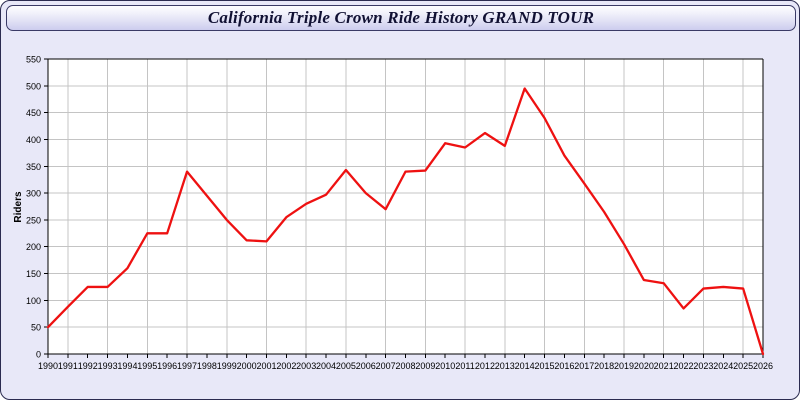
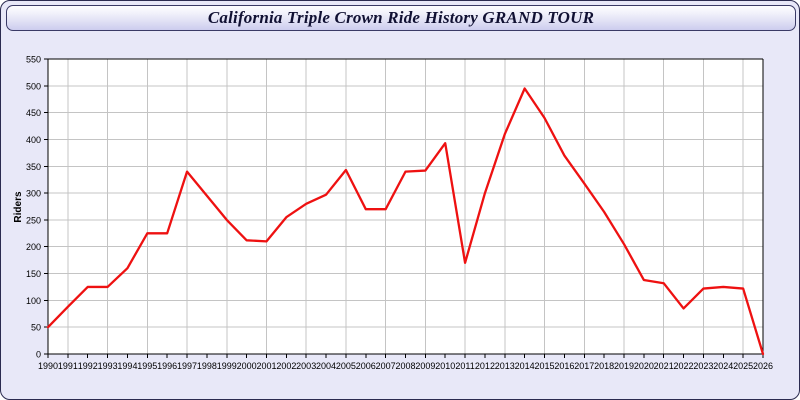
2006: 300 -> 270
2011: 380 -> 170
2012: 410 -> 300
2013: 390 -> 410
